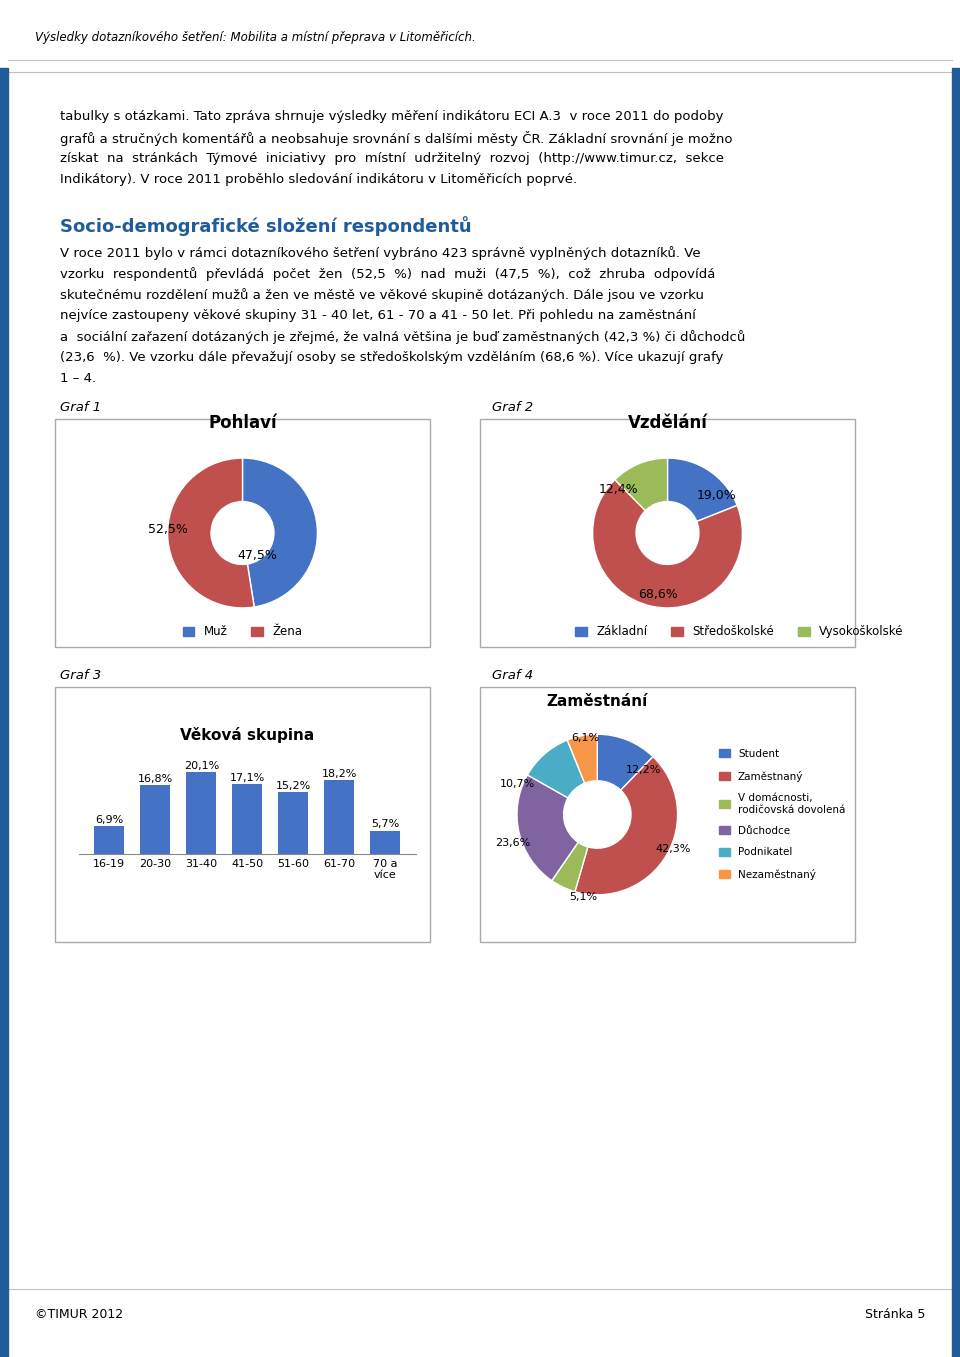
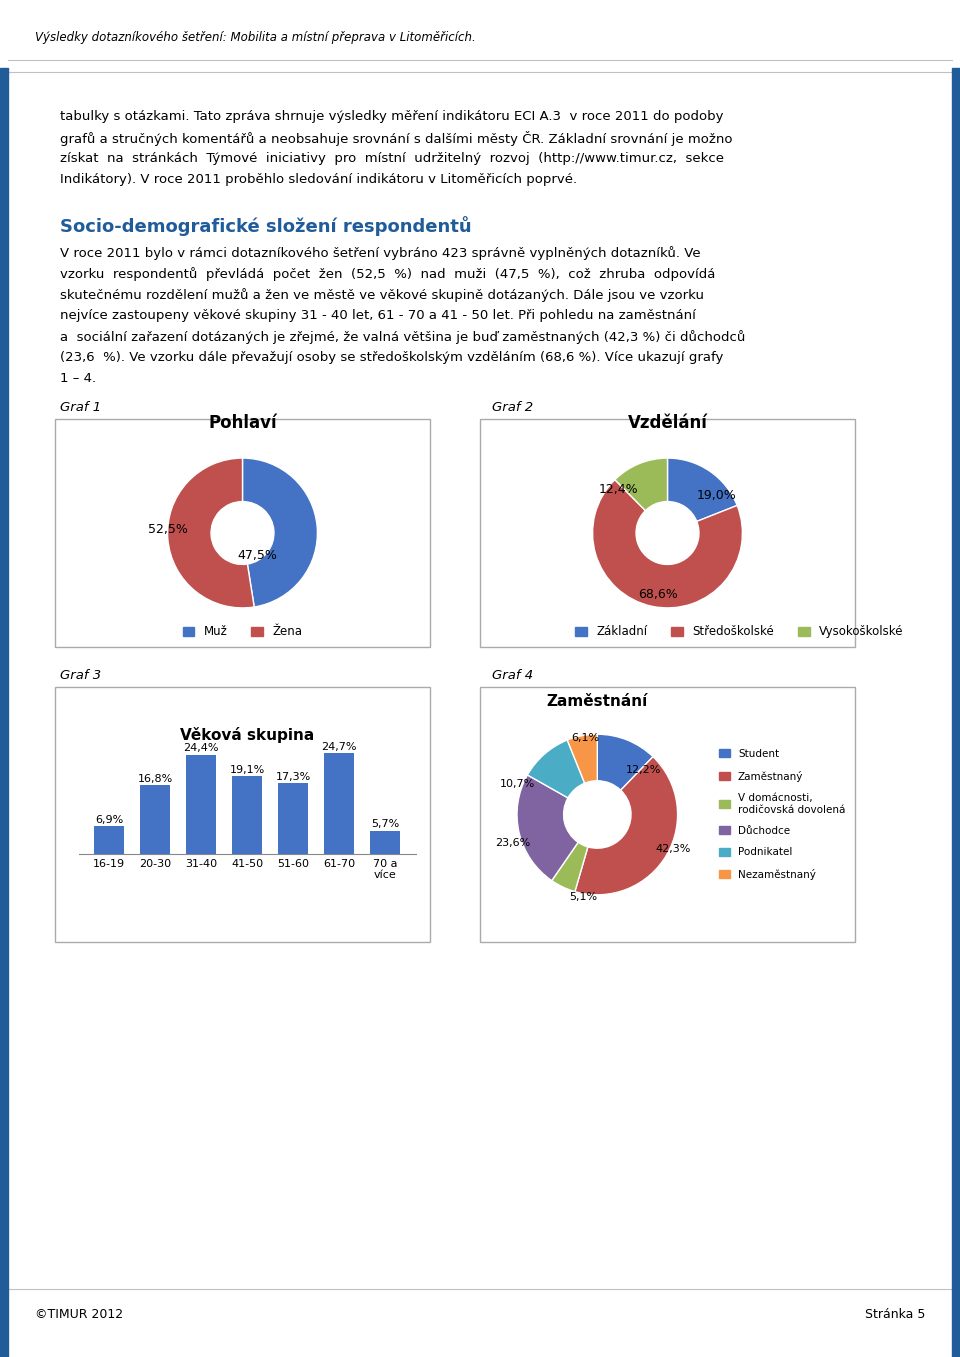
31-40: 20,1% -> 24,4%
41-50: 17,1% -> 19,1%
51-60: 15,2% -> 17,3%
61-70: 18,2% -> 24,7%
